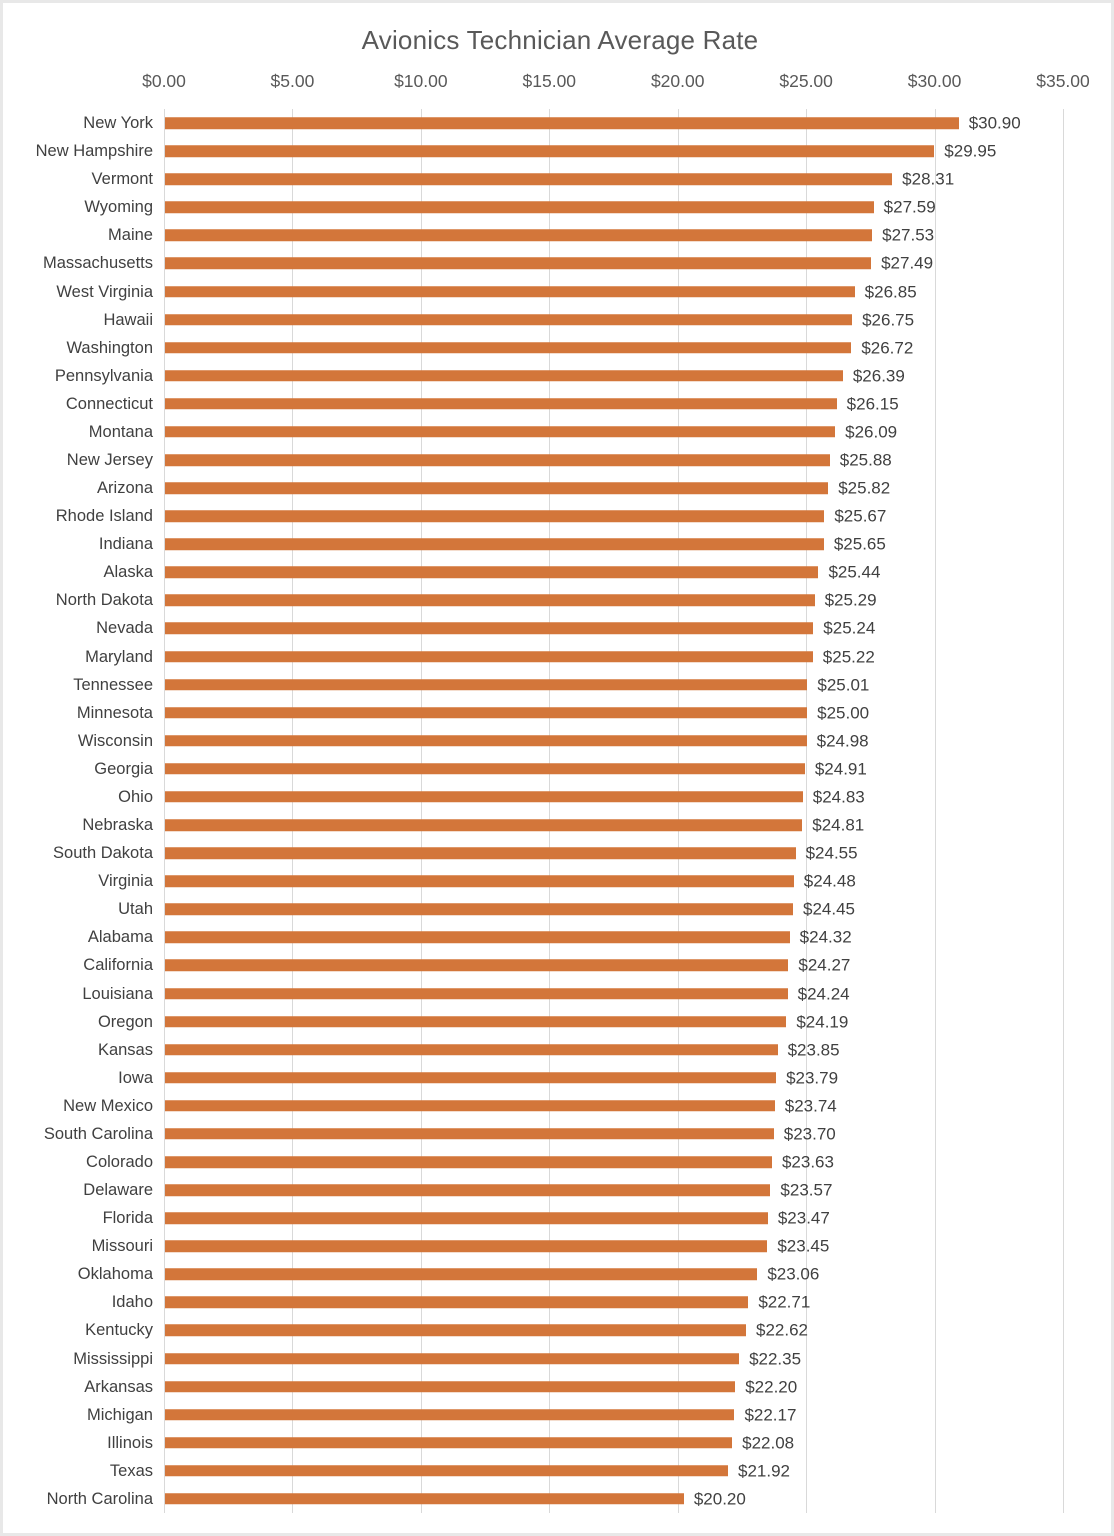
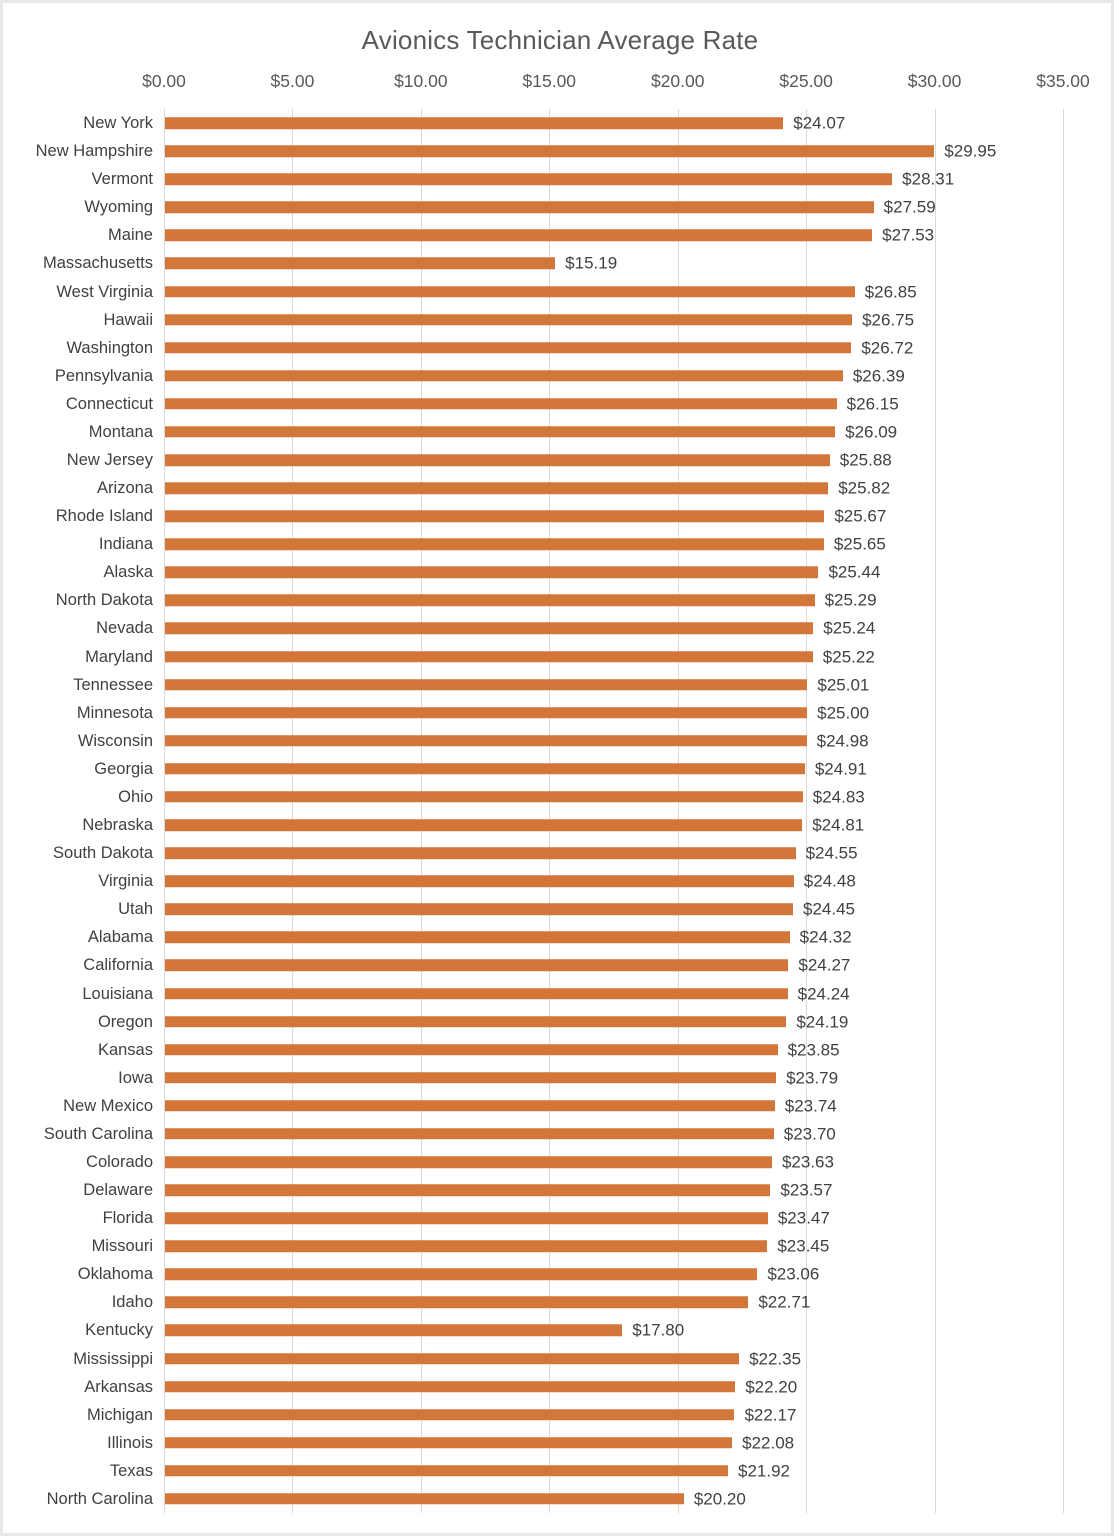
New York: $30.90 -> $24.07
Massachusetts: $27.49 -> $15.19
Kentucky: $22.62 -> $17.80
